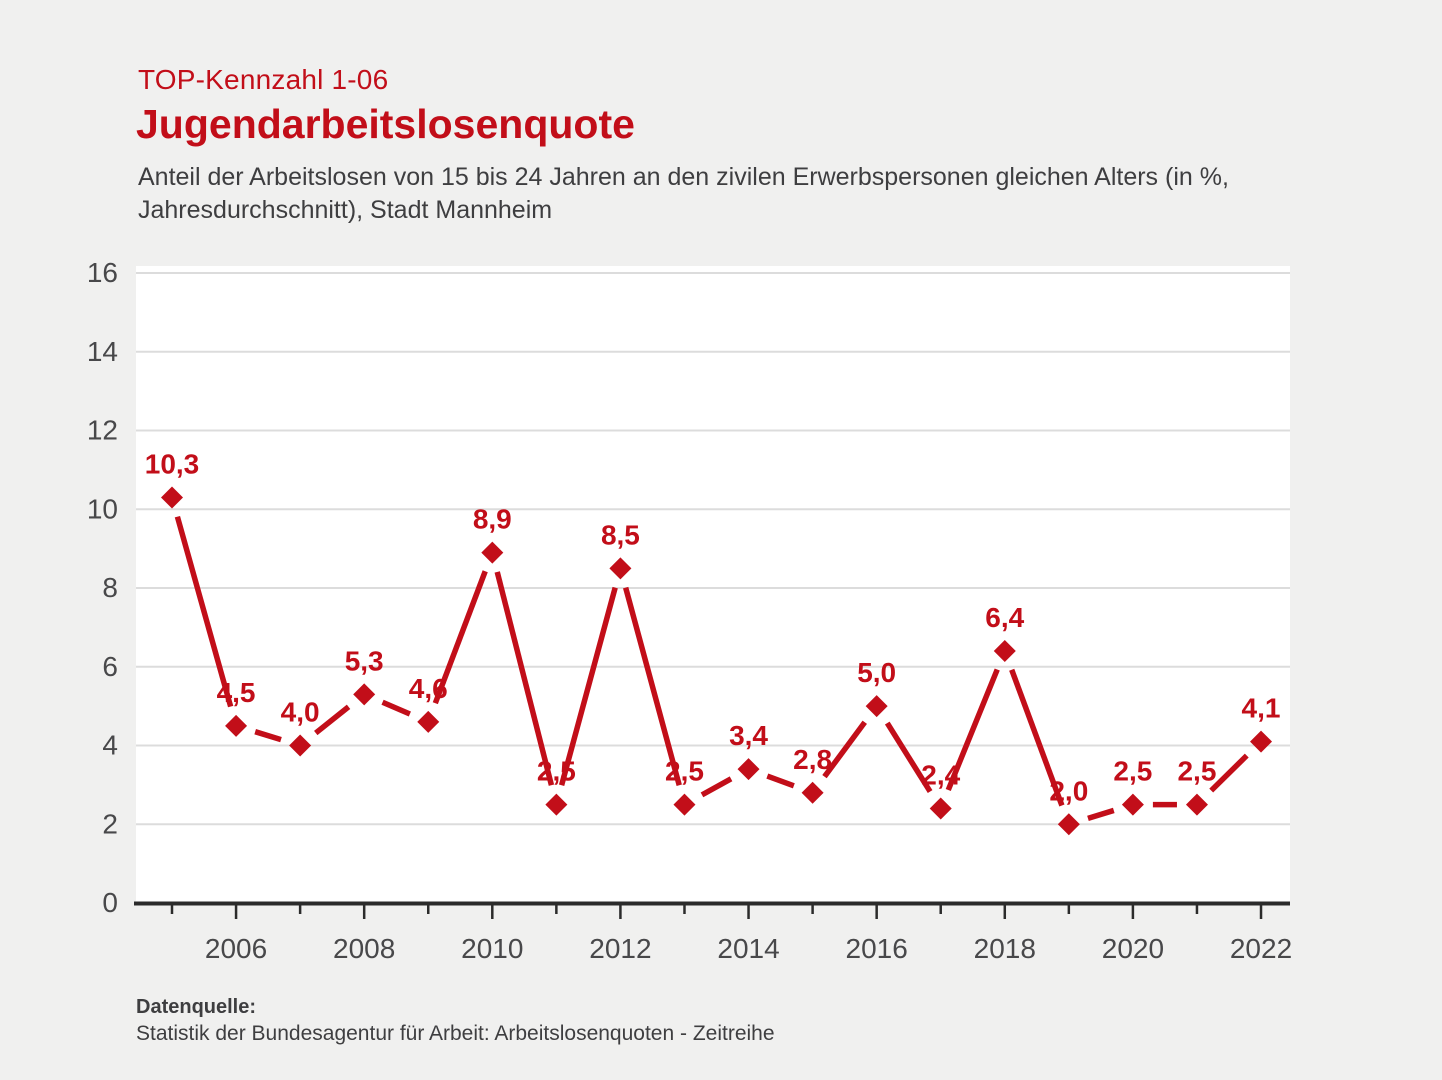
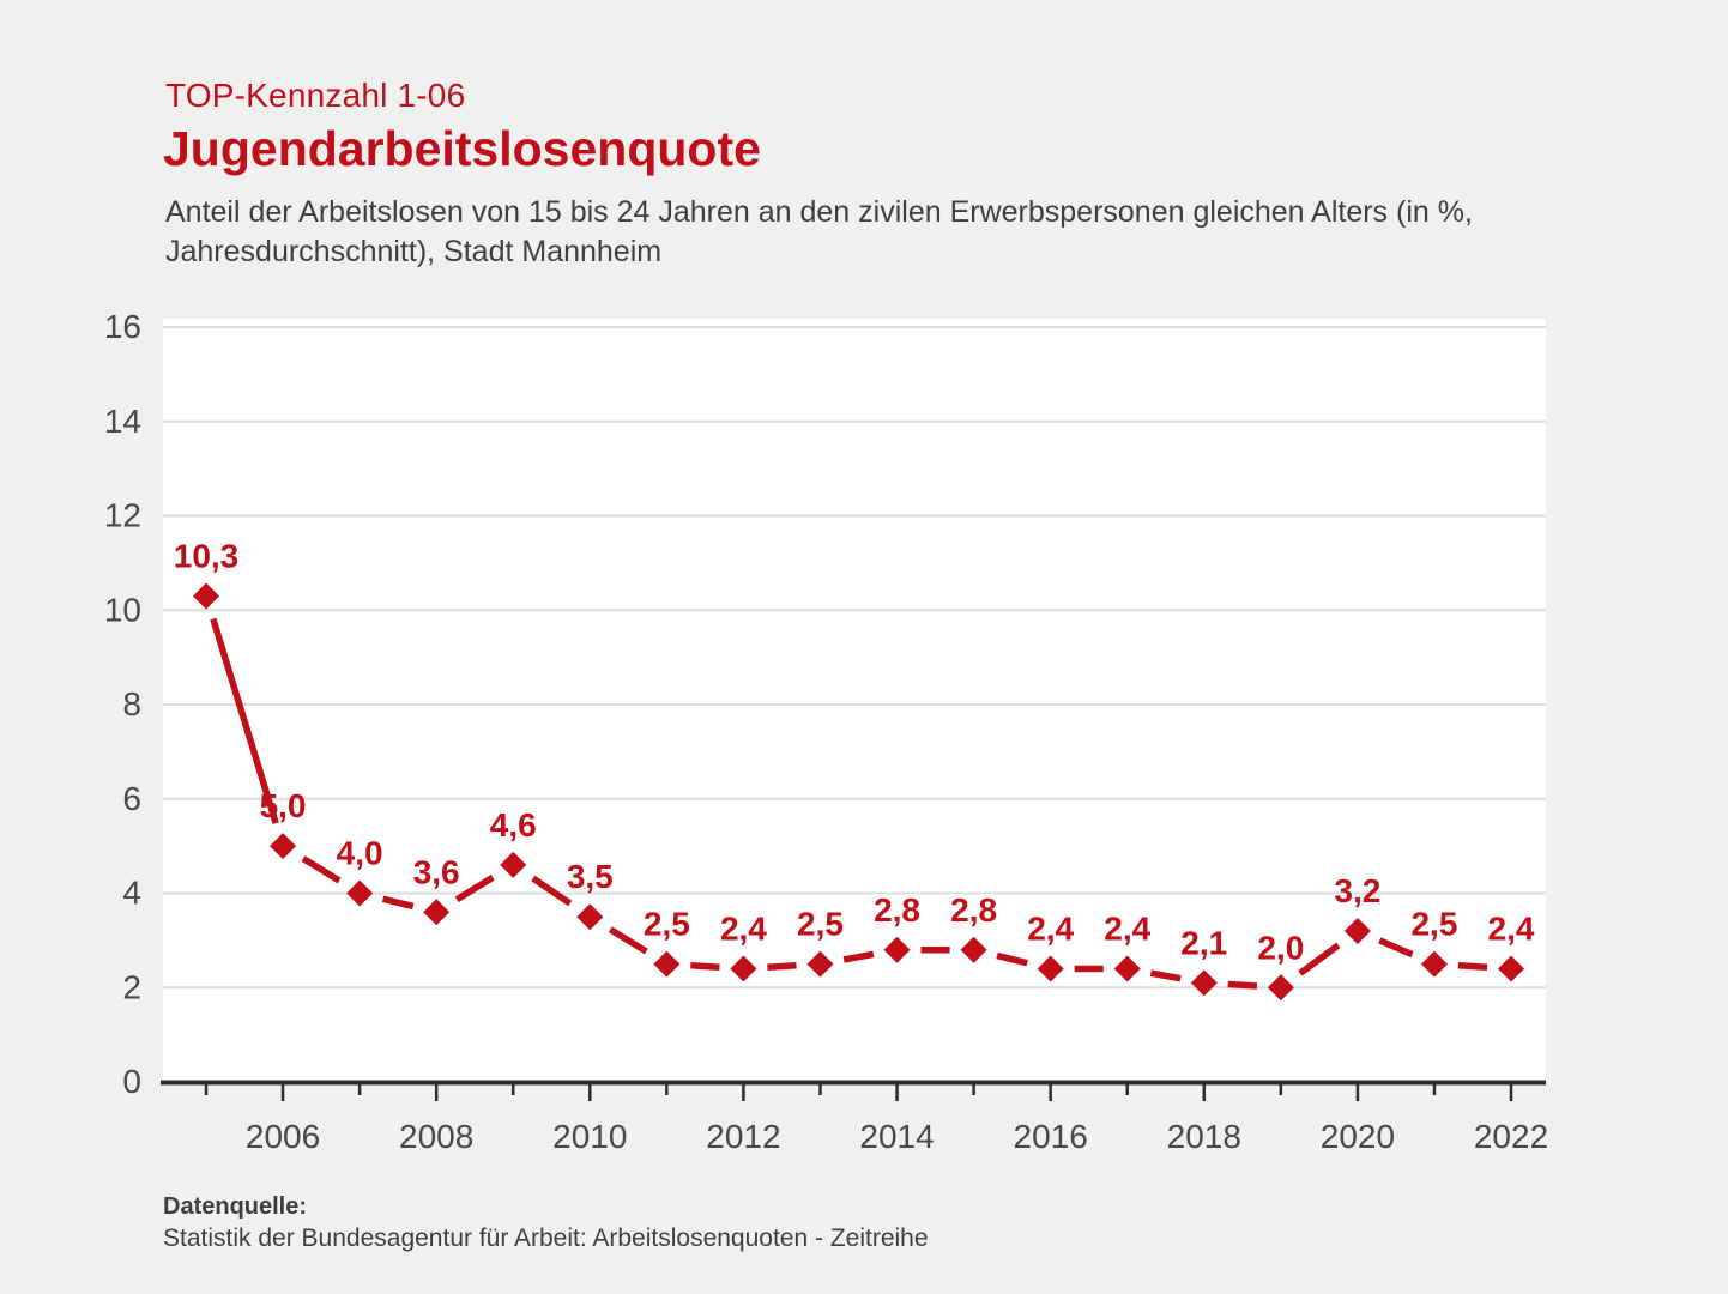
2006: 4,5 -> 5,0
2008: 5,3 -> 3,6
2010: 8,9 -> 3,5
2012: 8,5 -> 2,4
2014: 3,4 -> 2,8
2016: 5,0 -> 2,4
2018: 6,4 -> 2,1
2020: 2,5 -> 3,2
2022: 4,1 -> 2,4
